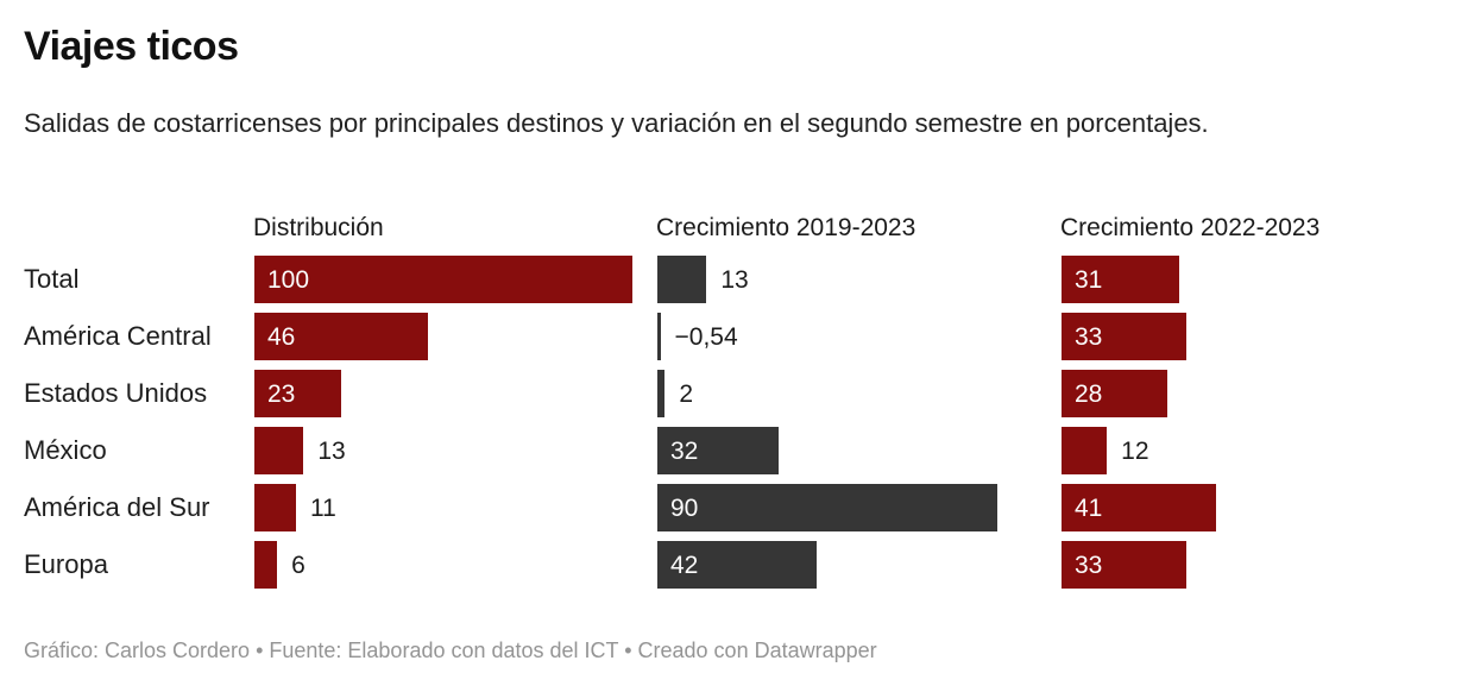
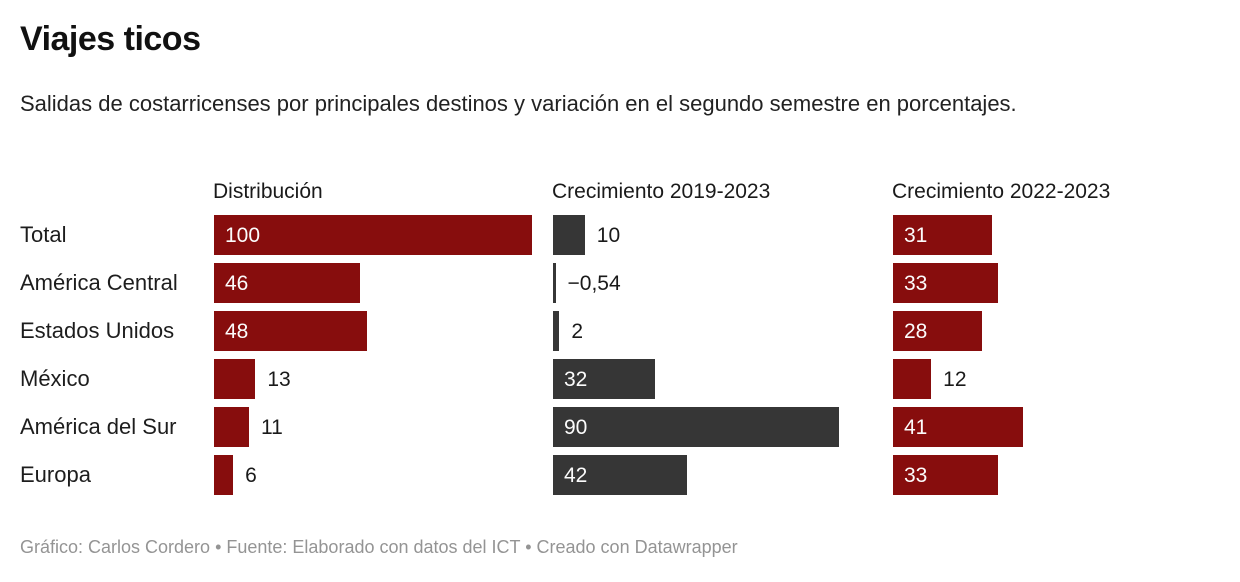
Crecimiento 2019-2023/Total: 13 -> 10
Distribución/Estados Unidos: 23 -> 48
